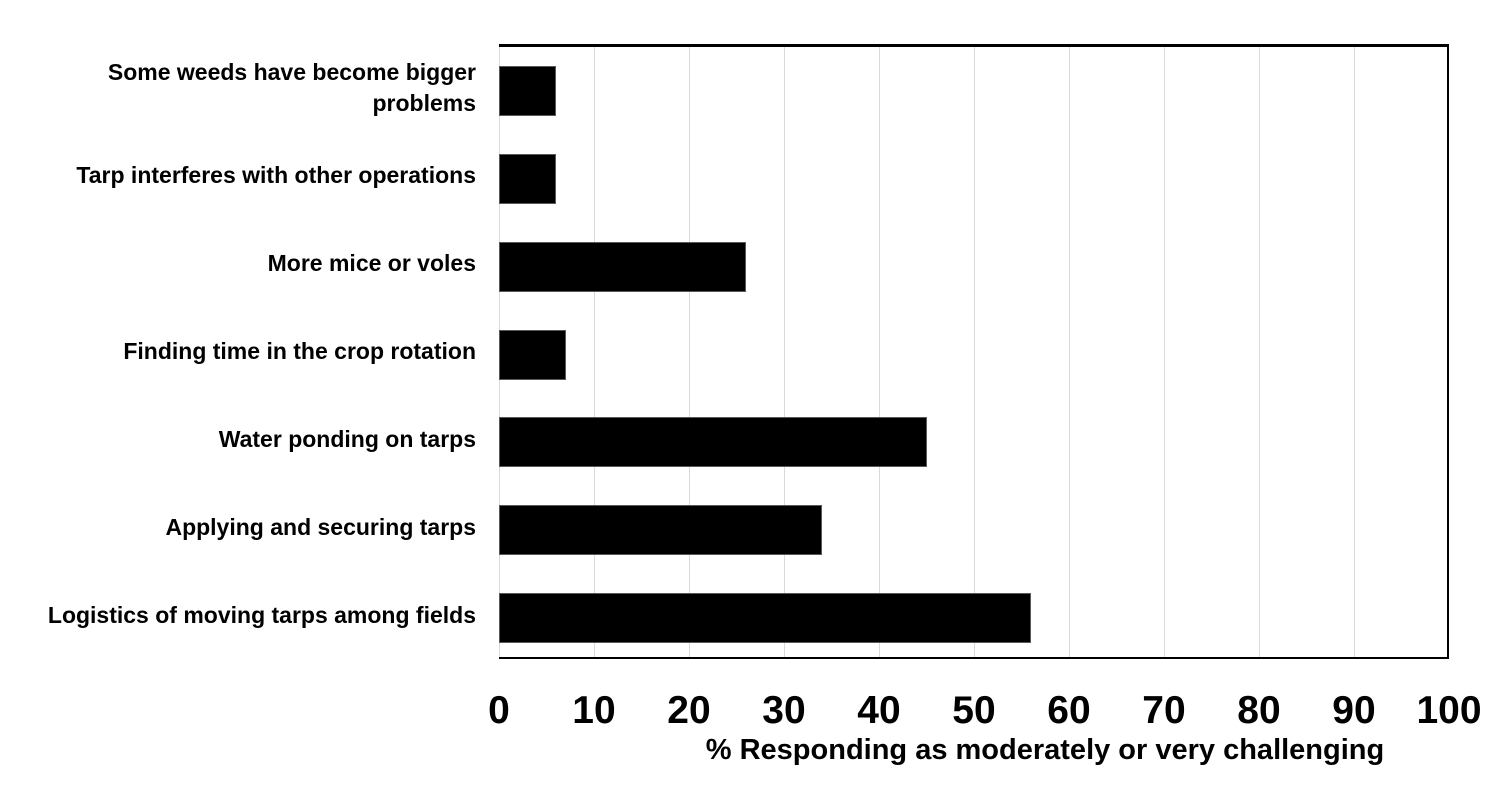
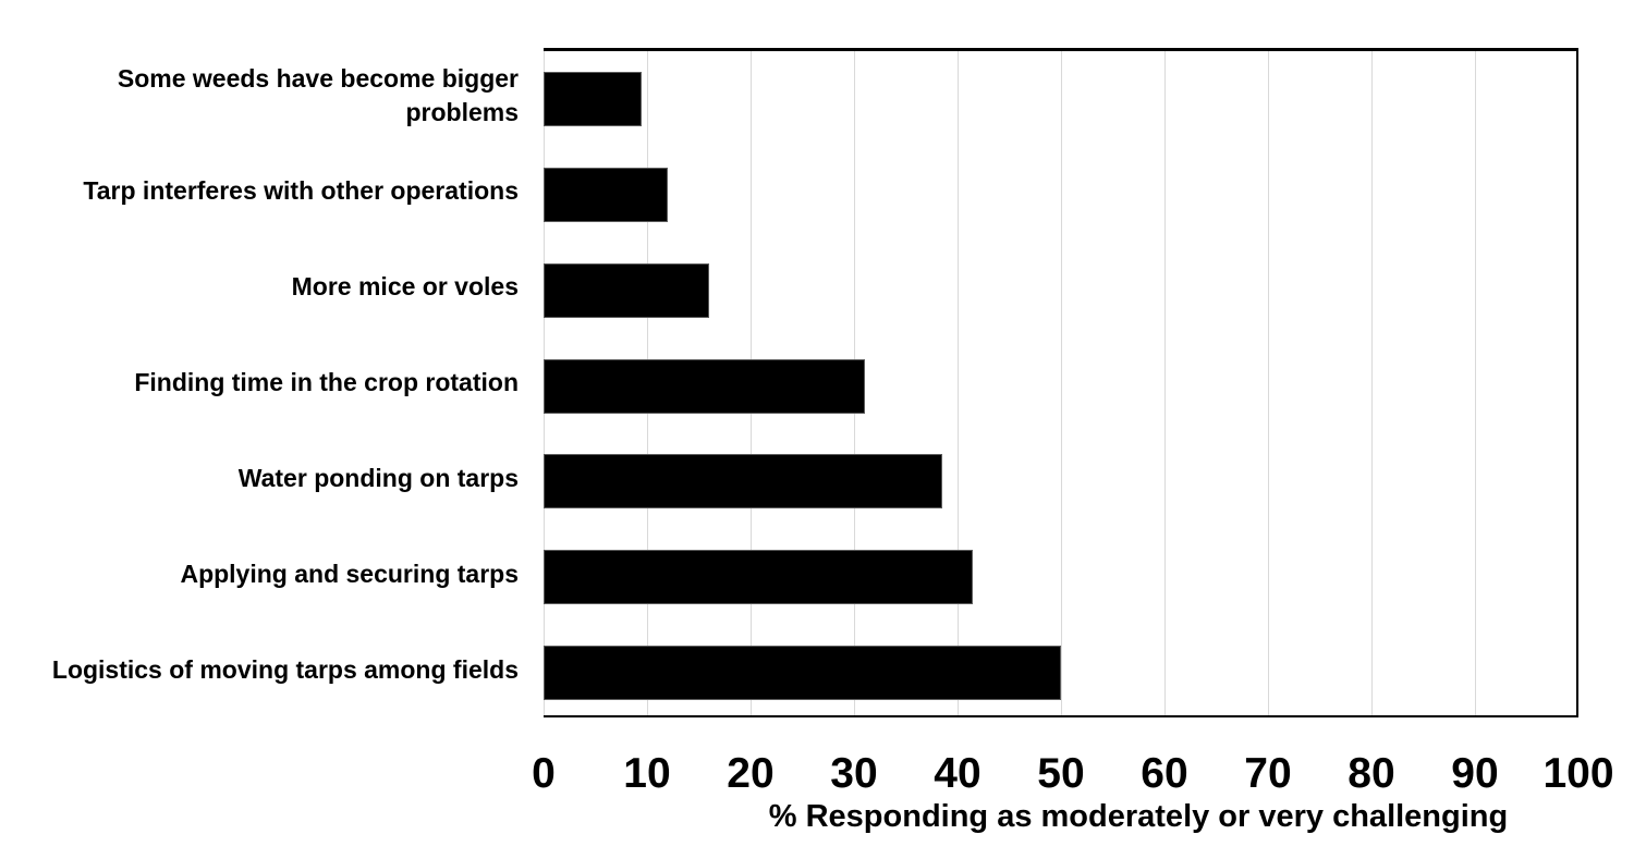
Some weeds have become bigger problems: 6 -> 10
Tarp interferes with other operations: 6 -> 12
More mice or voles: 26 -> 16
Finding time in the crop rotation: 7 -> 31
Water ponding on tarps: 45 -> 38
Applying and securing tarps: 34 -> 42
Logistics of moving tarps among fields: 56 -> 50
